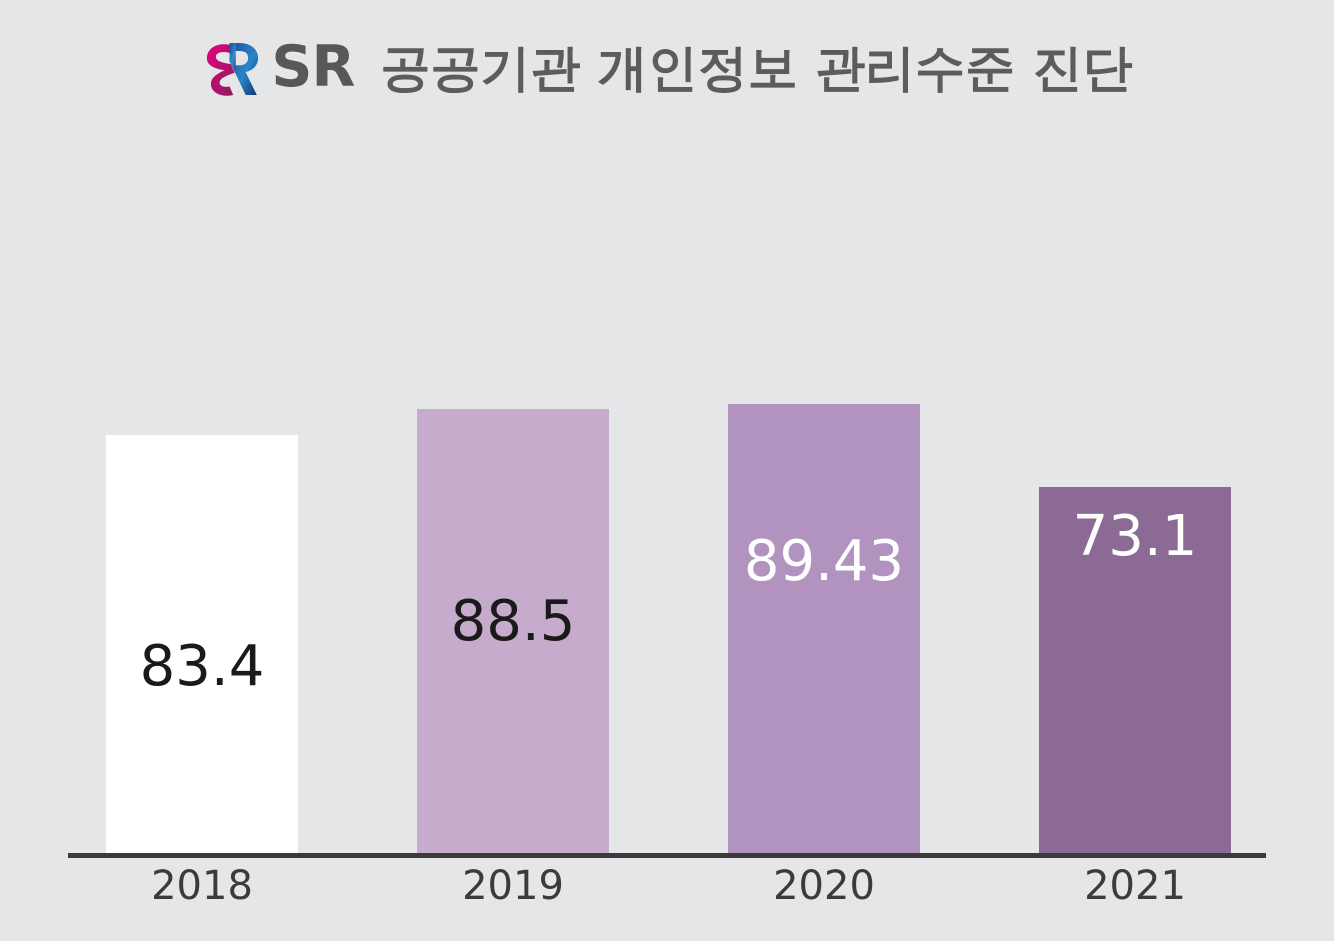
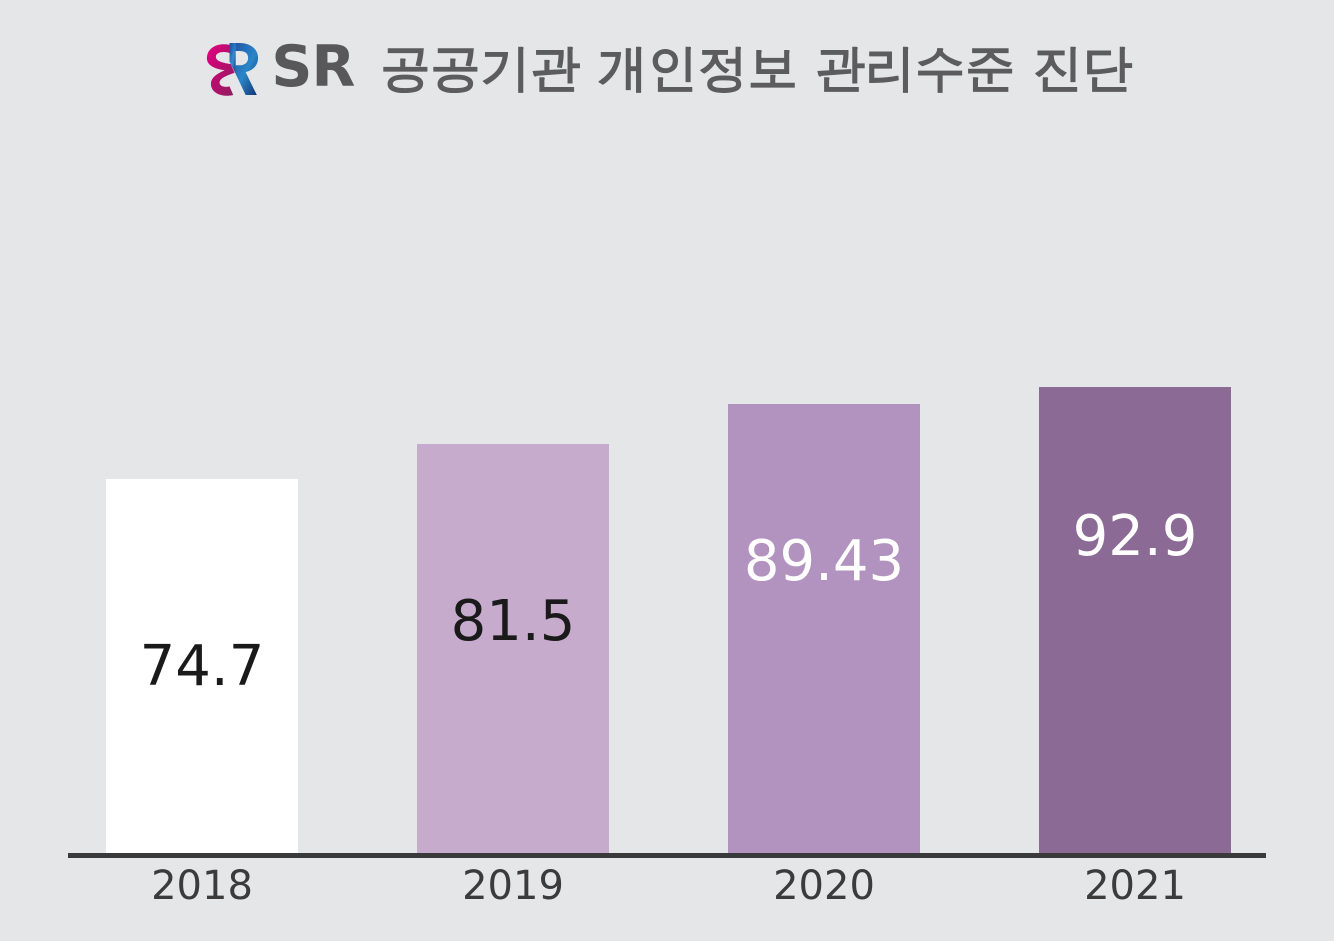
2018: 83.4 -> 74.7
2019: 88.5 -> 81.5
2021: 73.1 -> 92.9
